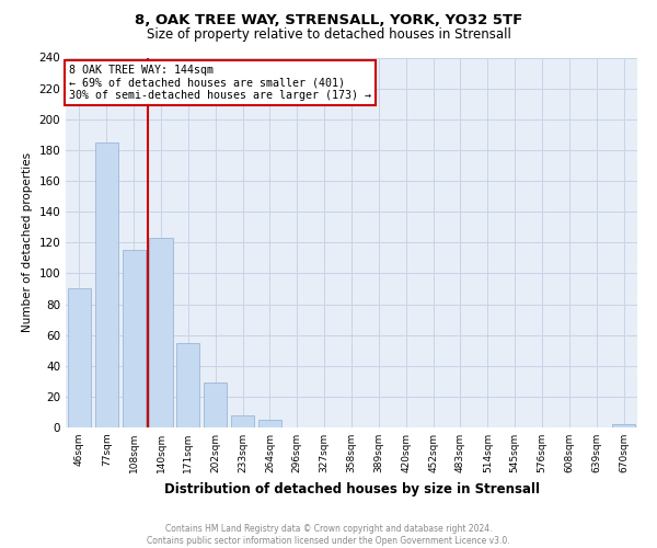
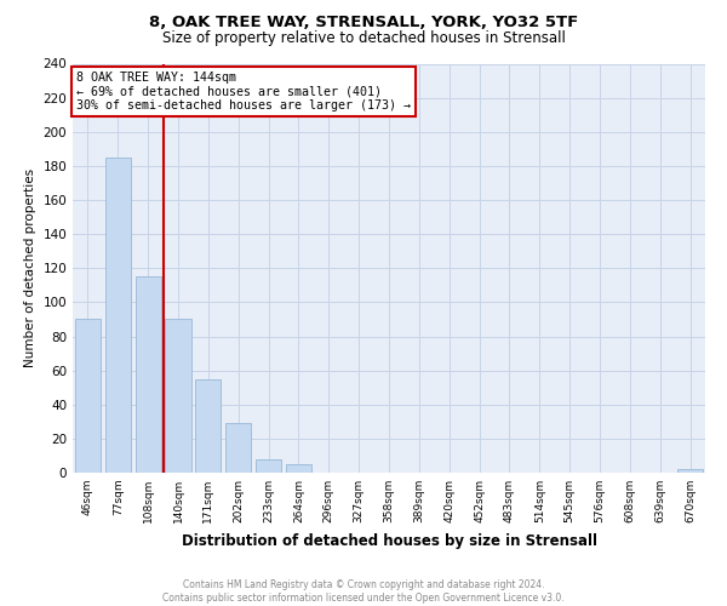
140sqm: 123 -> 90
